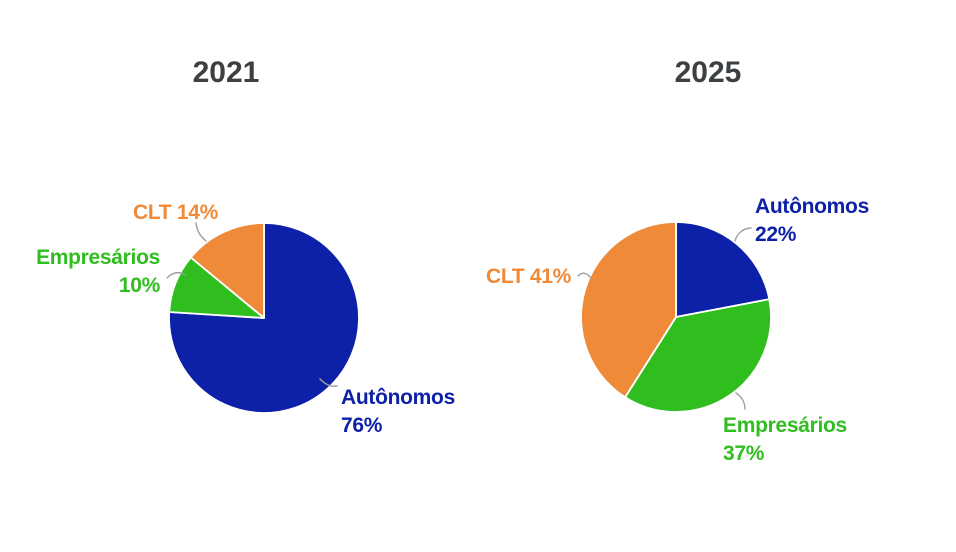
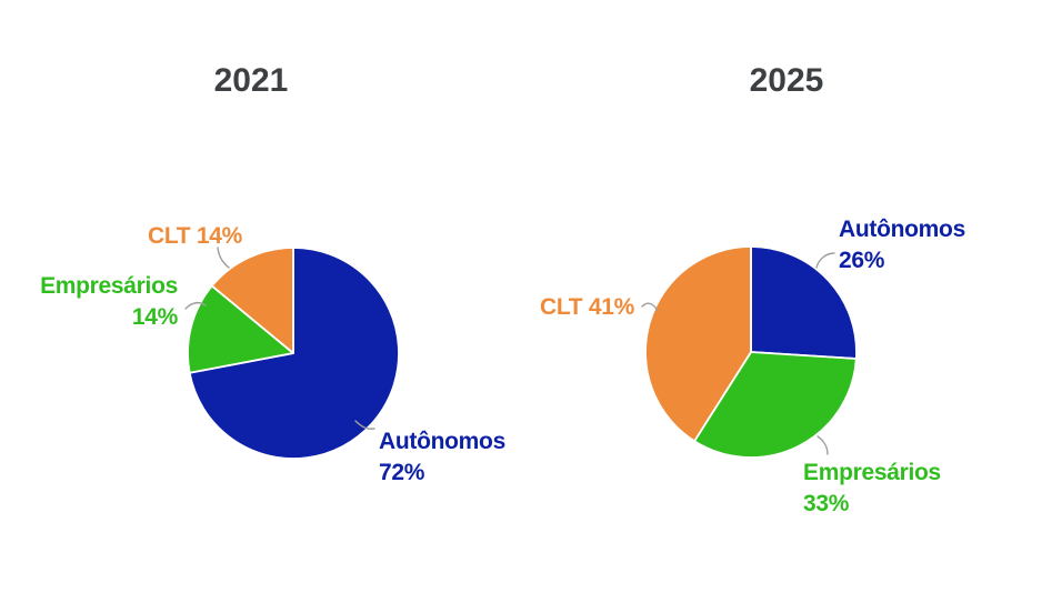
2021/Autônomos: 76% -> 72%
2021/Empresários: 10% -> 14%
2025/Autônomos: 22% -> 26%
2025/Empresários: 37% -> 33%
